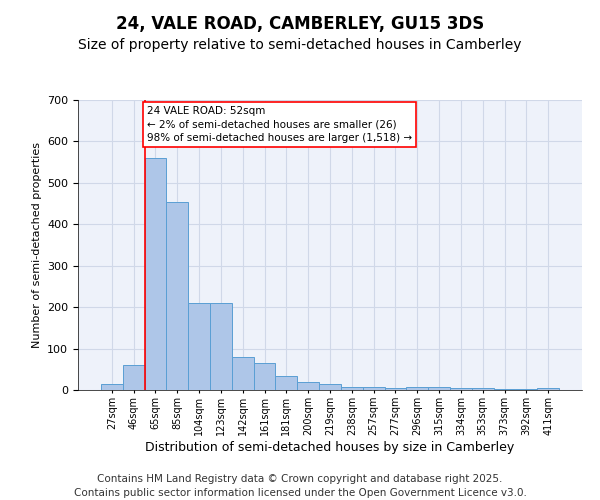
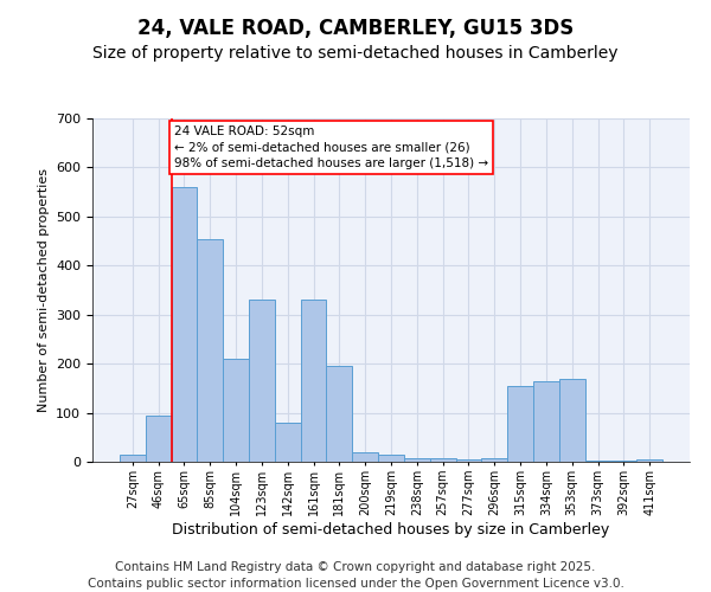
46sqm: 60 -> 95
123sqm: 210 -> 330
161sqm: 65 -> 330
181sqm: 35 -> 195
315sqm: 8 -> 155
334sqm: 5 -> 165
353sqm: 5 -> 170
